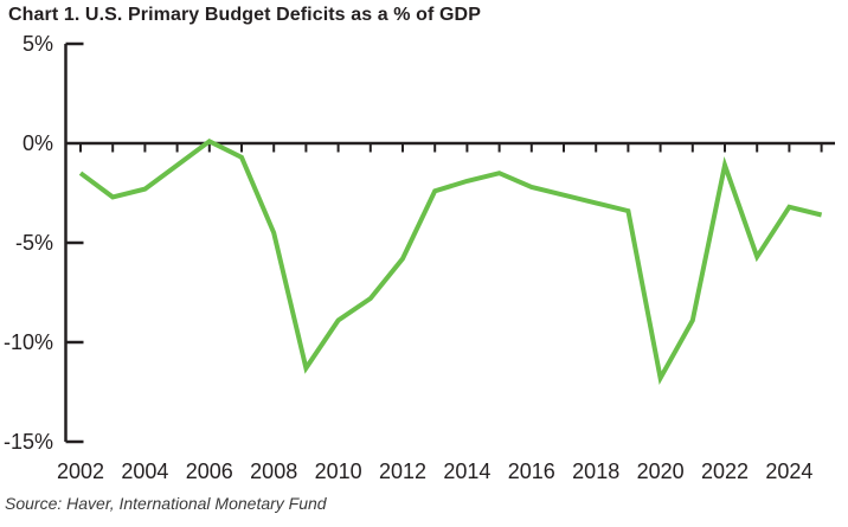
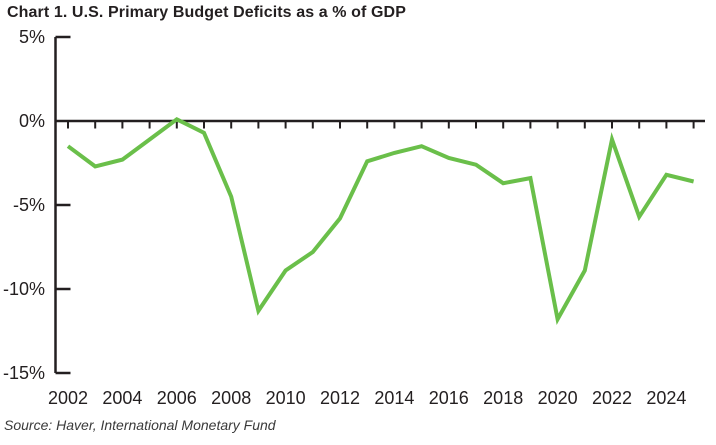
2018: -3.0% -> -3.7%
